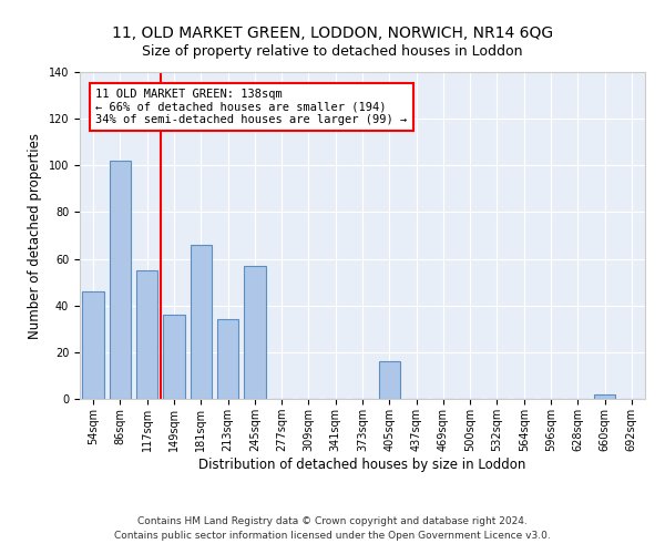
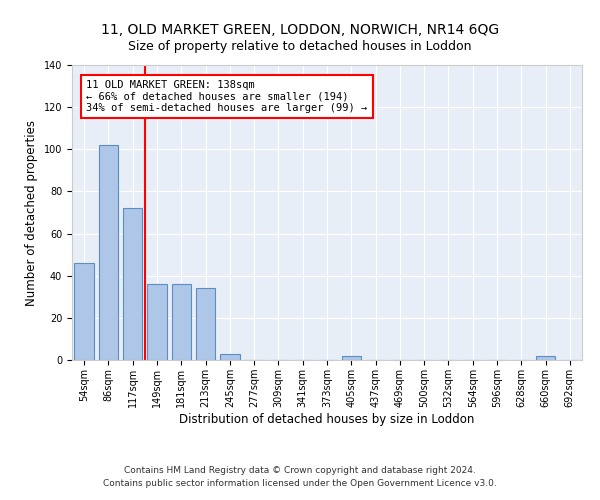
117sqm: 55 -> 72
181sqm: 66 -> 36
245sqm: 57 -> 3
405sqm: 16 -> 2
